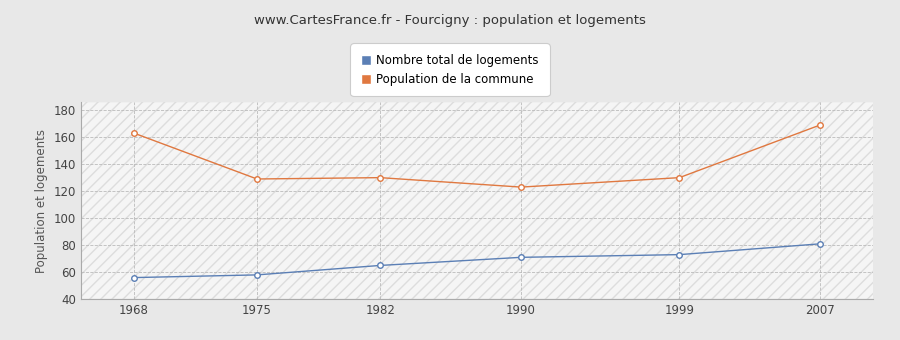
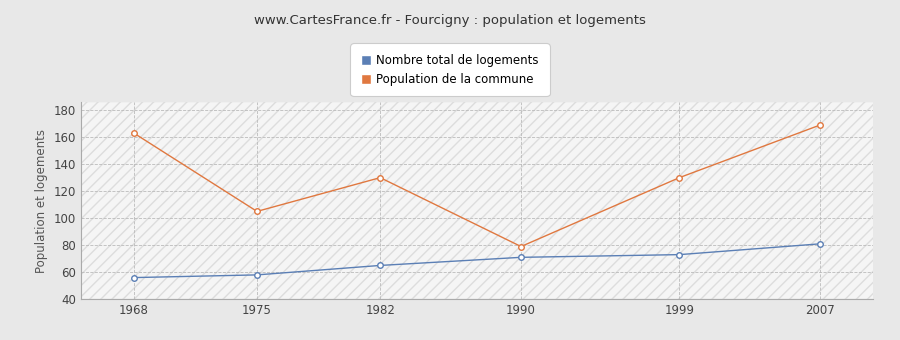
Population de la commune/1975: 129 -> 105
Population de la commune/1990: 123 -> 79
